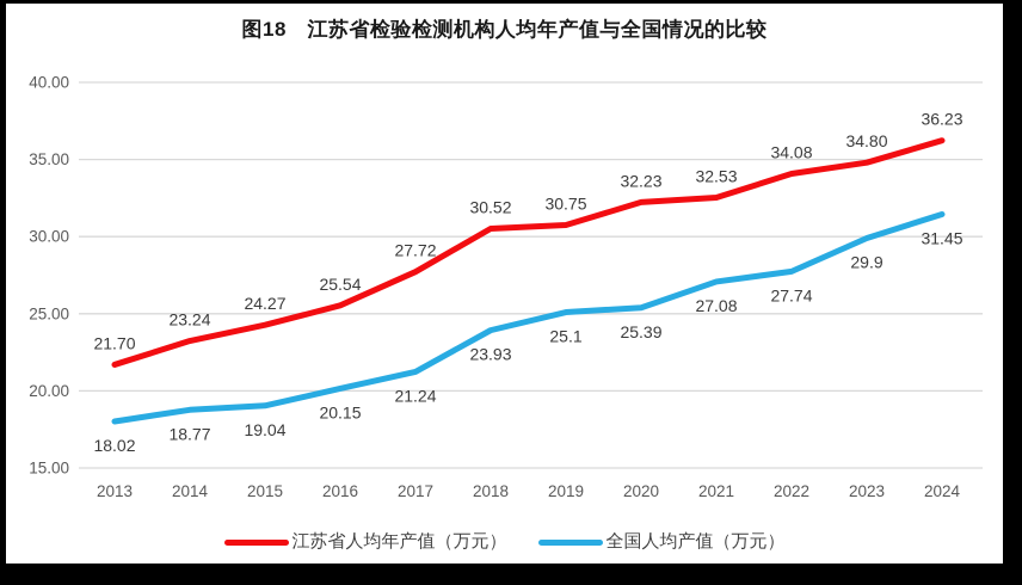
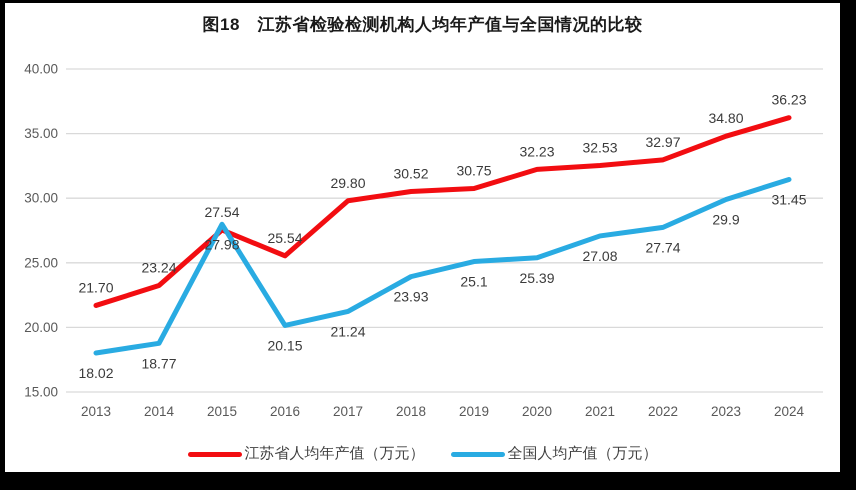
江苏省人均年产值（万元）/2015: 24.27 -> 27.54
全国人均产值（万元）/2015: 19.04 -> 27.98
江苏省人均年产值（万元）/2017: 27.72 -> 29.80
江苏省人均年产值（万元）/2022: 34.08 -> 32.97
